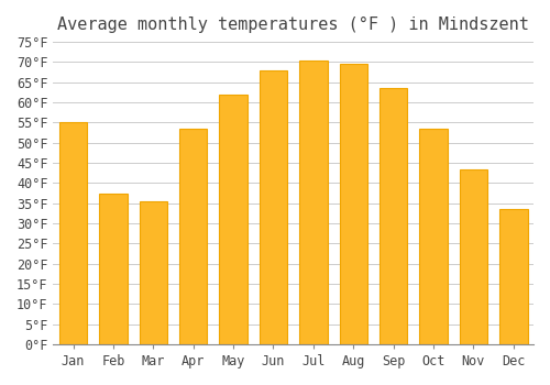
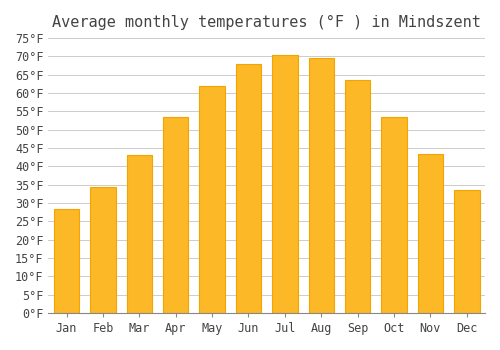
Jan: 55.0°F -> 28.5°F
Feb: 37.5°F -> 34.5°F
Mar: 35.5°F -> 43.0°F
